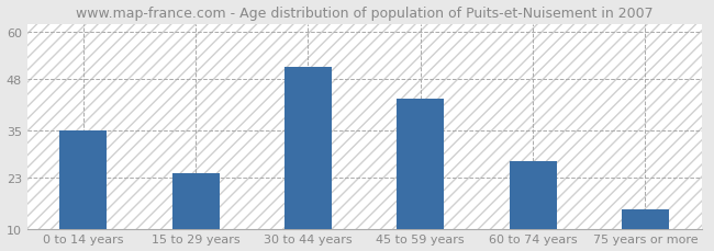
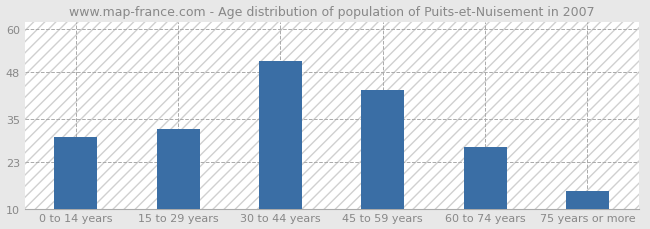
0 to 14 years: 35 -> 30
15 to 29 years: 24 -> 32
